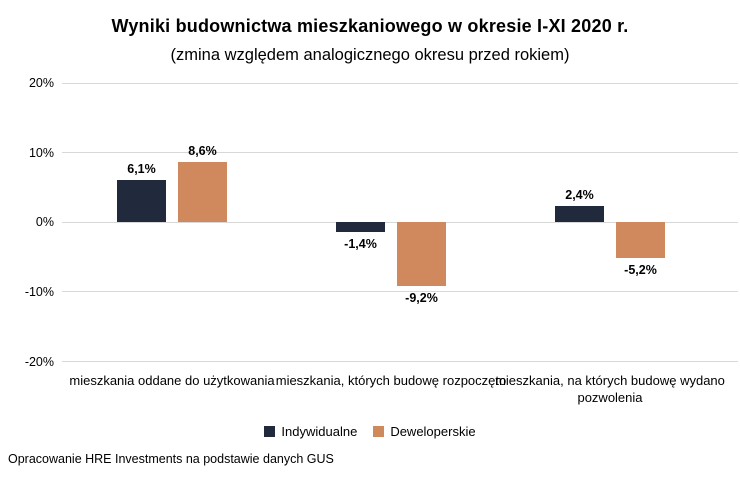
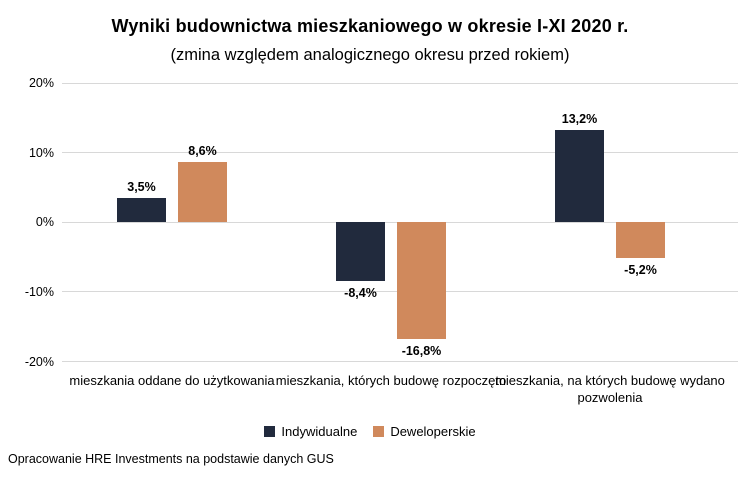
Indywidualne/mieszkania oddane do użytkowania: 6,1% -> 3,5%
Indywidualne/mieszkania, których budowę rozpoczęto: -1,4% -> -8,4%
Deweloperskie/mieszkania, których budowę rozpoczęto: -9,2% -> -16,8%
Indywidualne/mieszkania, na których budowę wydano pozwolenia: 2,4% -> 13,2%
